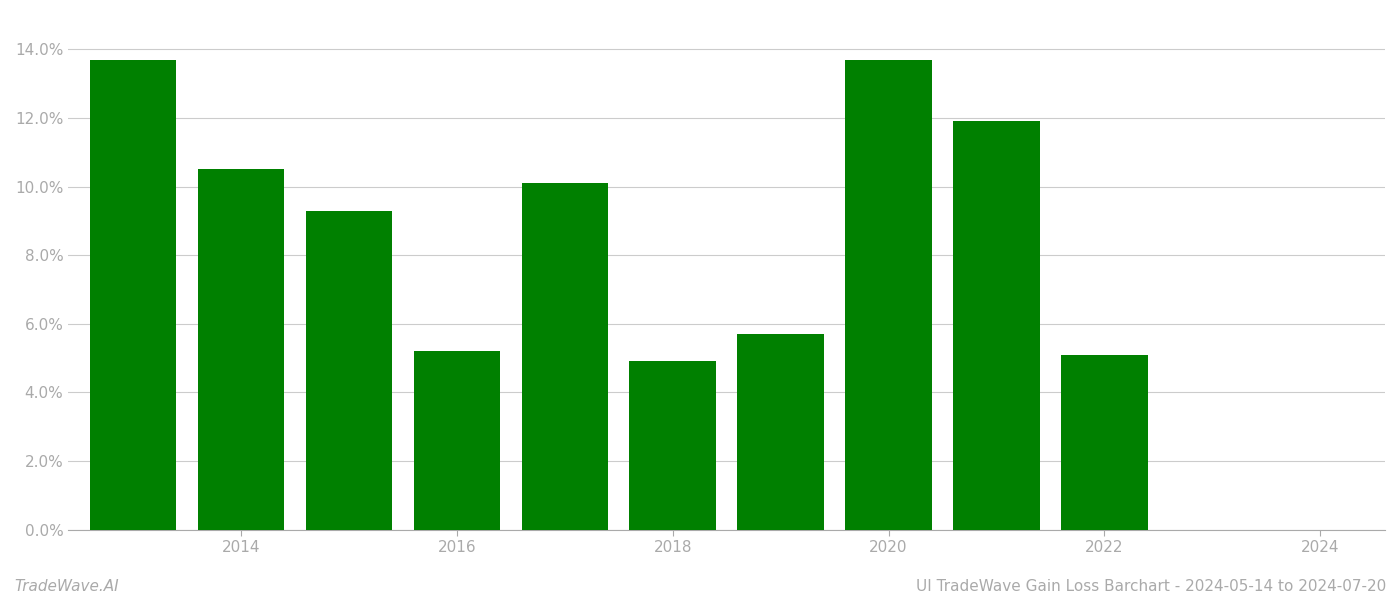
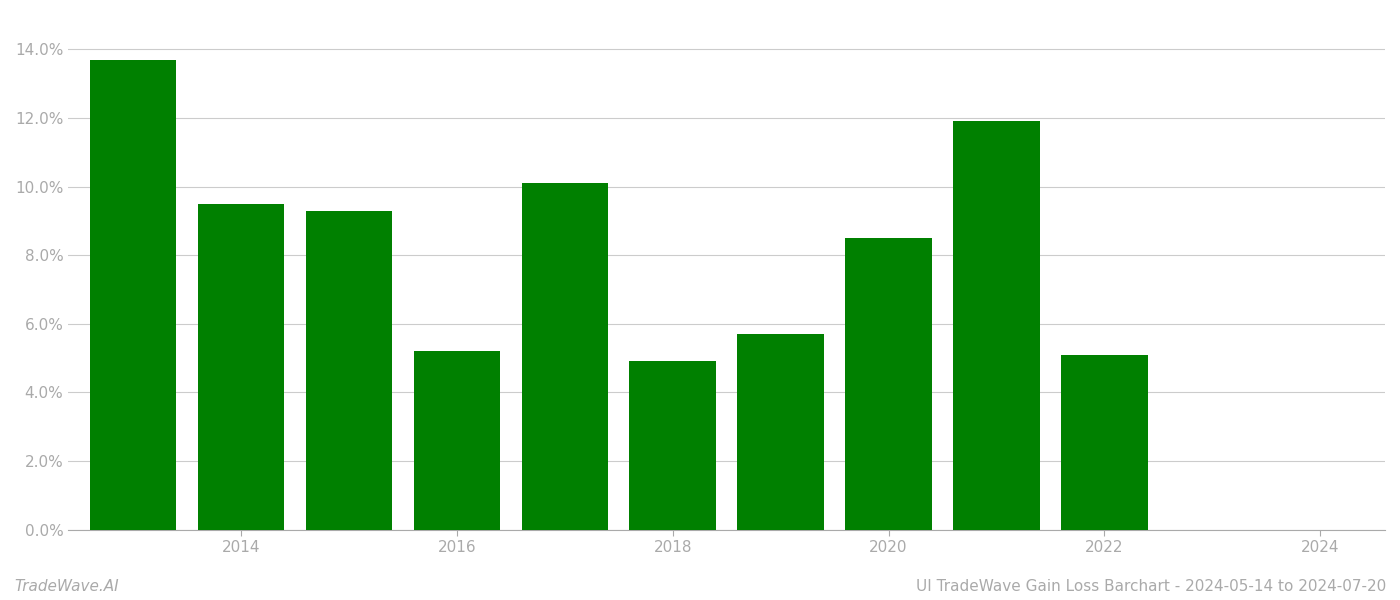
2014: 10.5% -> 9.5%
2020: 13.7% -> 8.5%
